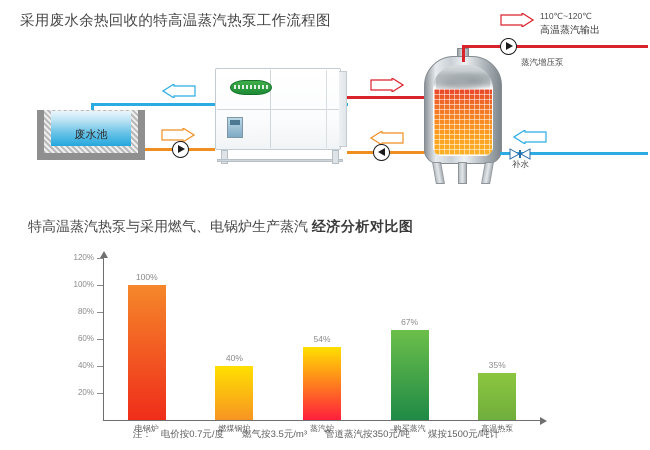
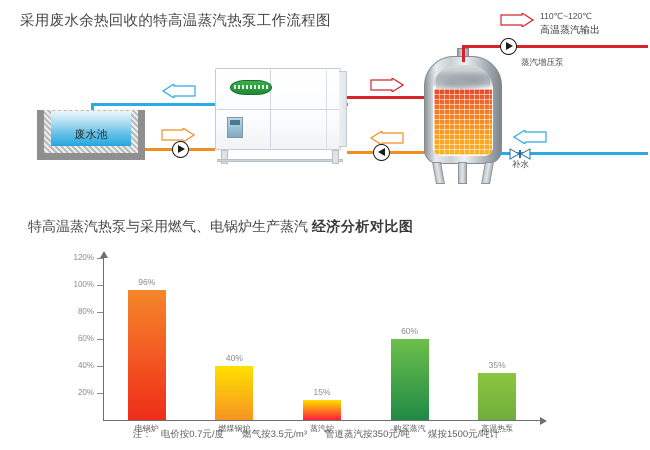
电锅炉: 100% -> 96%
蒸汽炉: 54% -> 15%
购买蒸汽: 67% -> 60%
